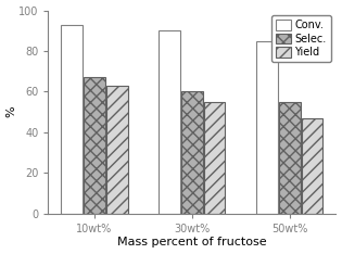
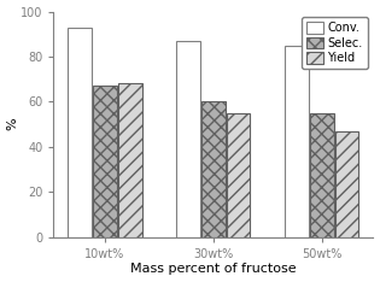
Yield/10wt%: 63 -> 68
Conv./30wt%: 90 -> 87
